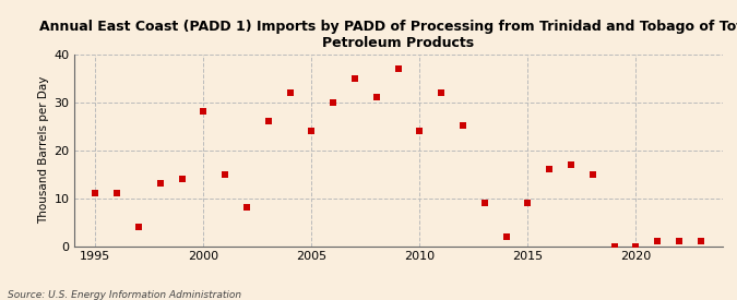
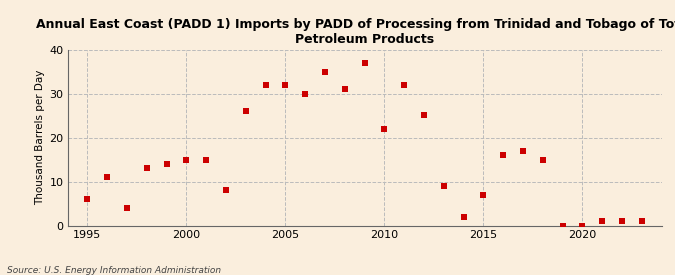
1995: 11 -> 6
2000: 28 -> 15
2005: 24 -> 32
2010: 24 -> 22
2015: 9 -> 7
